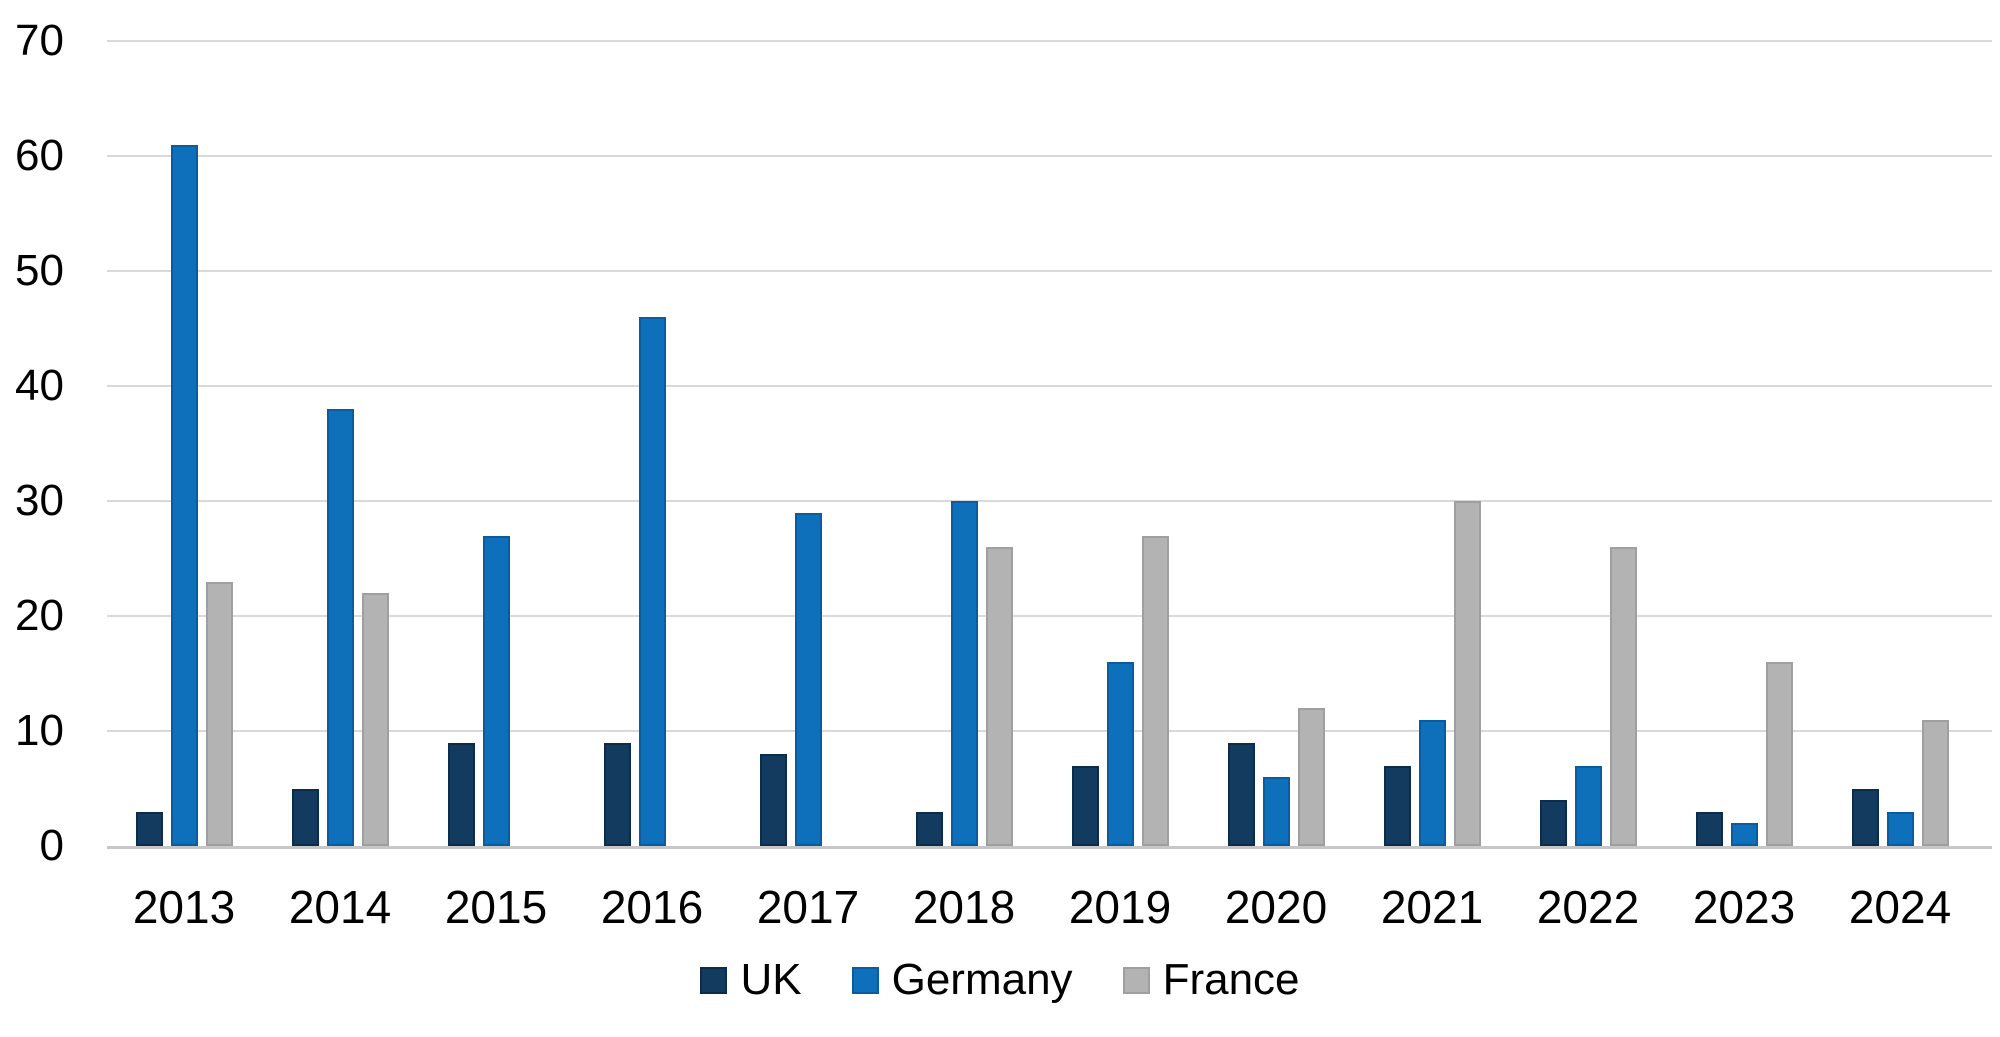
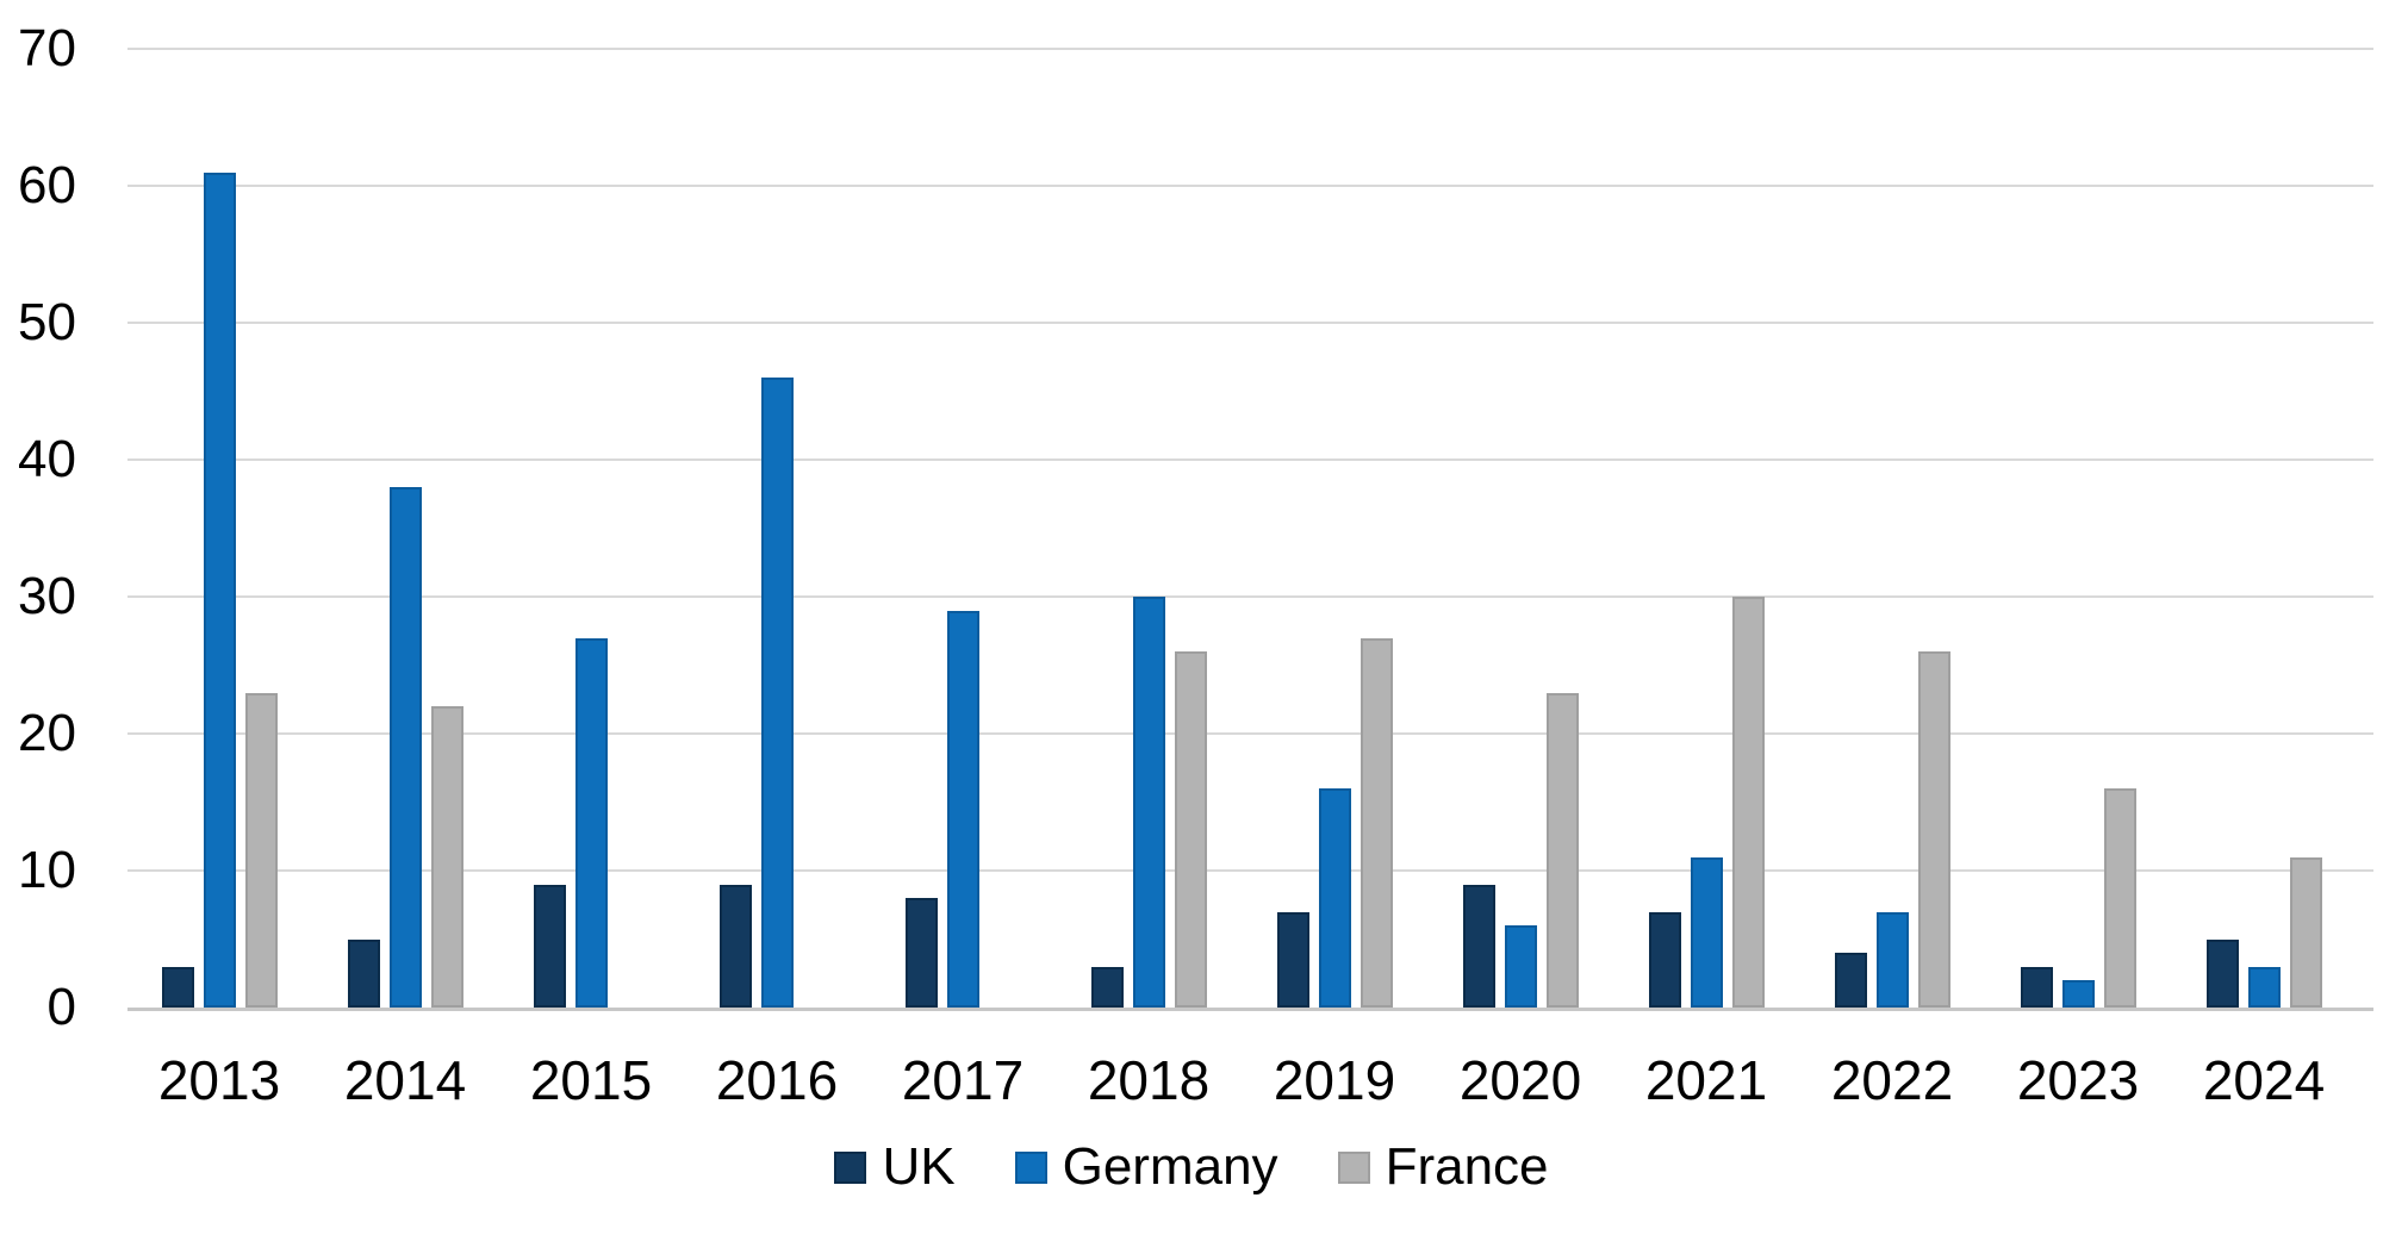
France/2020: 12 -> 23
